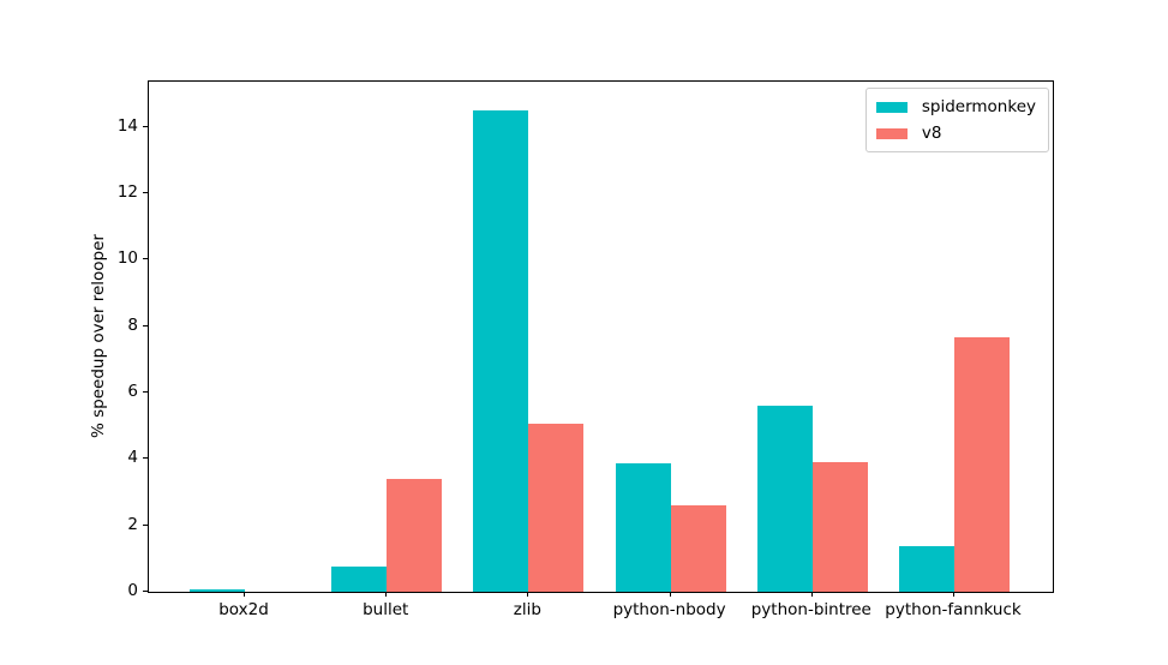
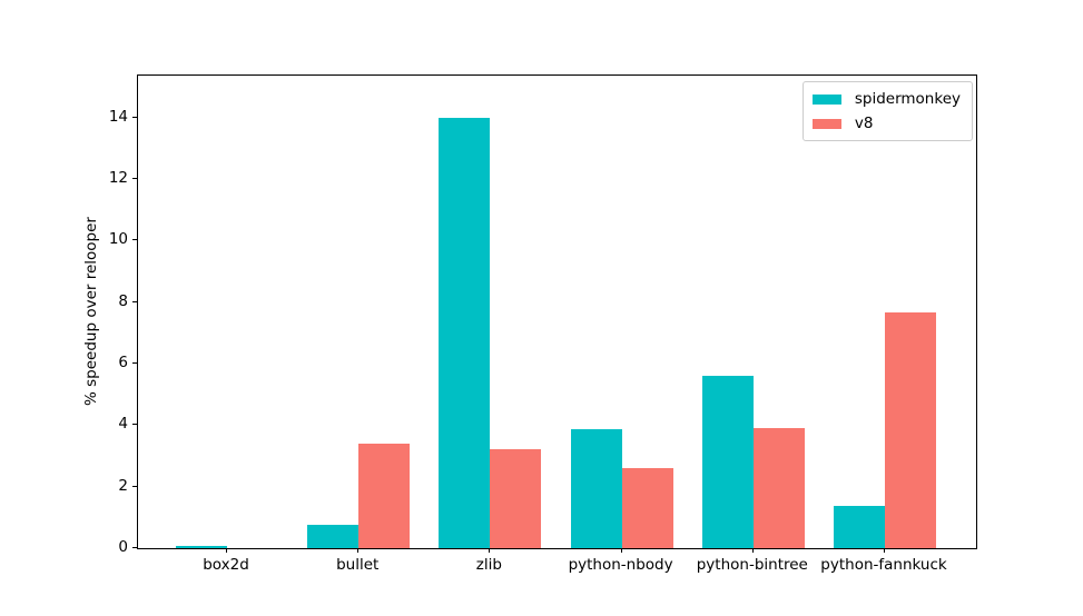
spidermonkey/zlib: 14.5 -> 14.0
v8/zlib: 5.0 -> 3.2
